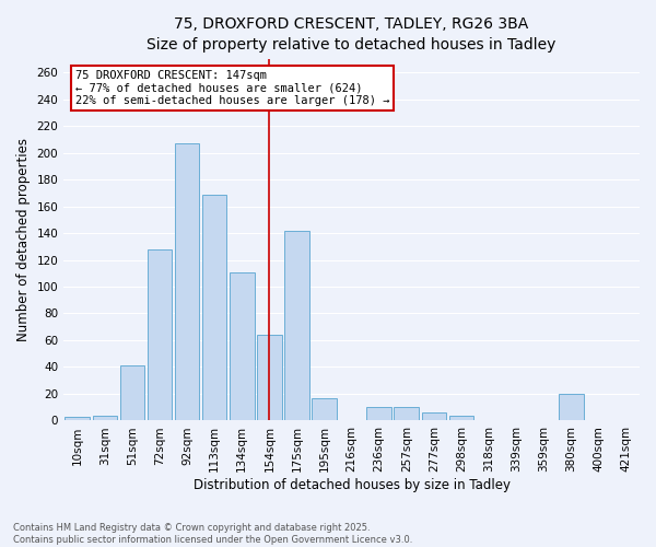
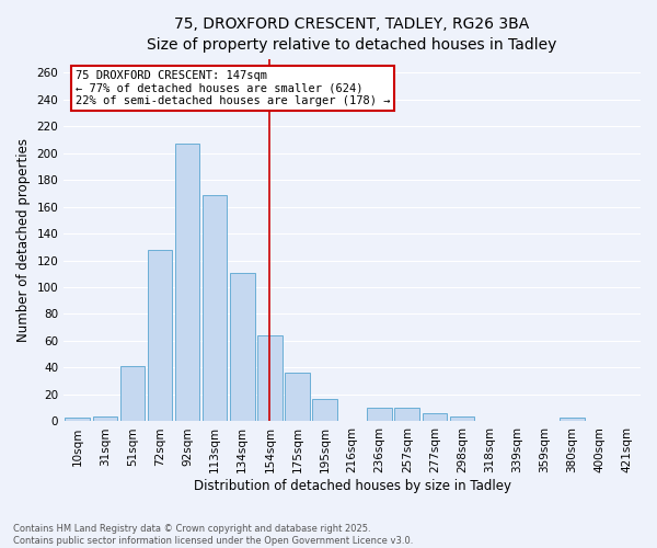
175sqm: 142 -> 36
380sqm: 20 -> 3
